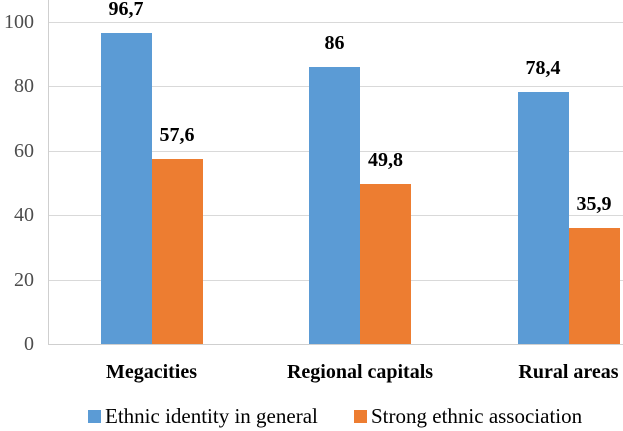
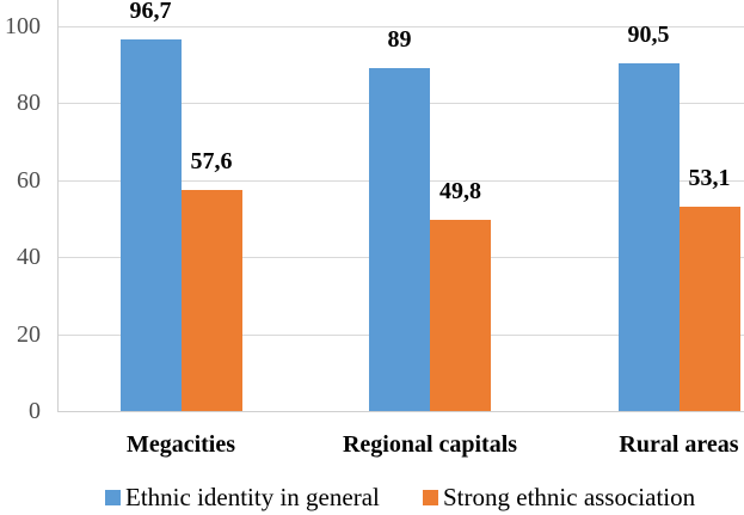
Ethnic identity in general/Regional capitals: 86 -> 89
Ethnic identity in general/Rural areas: 78,4 -> 90,5
Strong ethnic association/Rural areas: 35,9 -> 53,1
